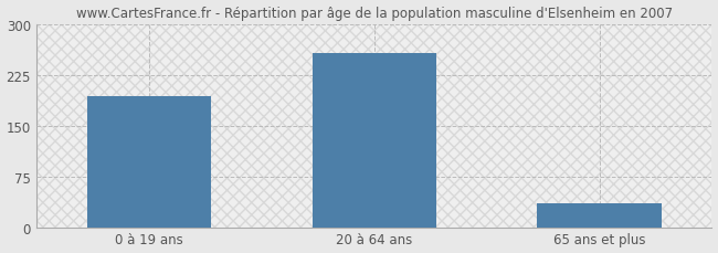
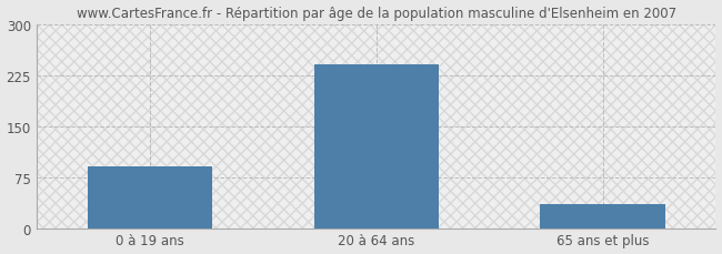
0 à 19 ans: 194 -> 90
20 à 64 ans: 256 -> 240
